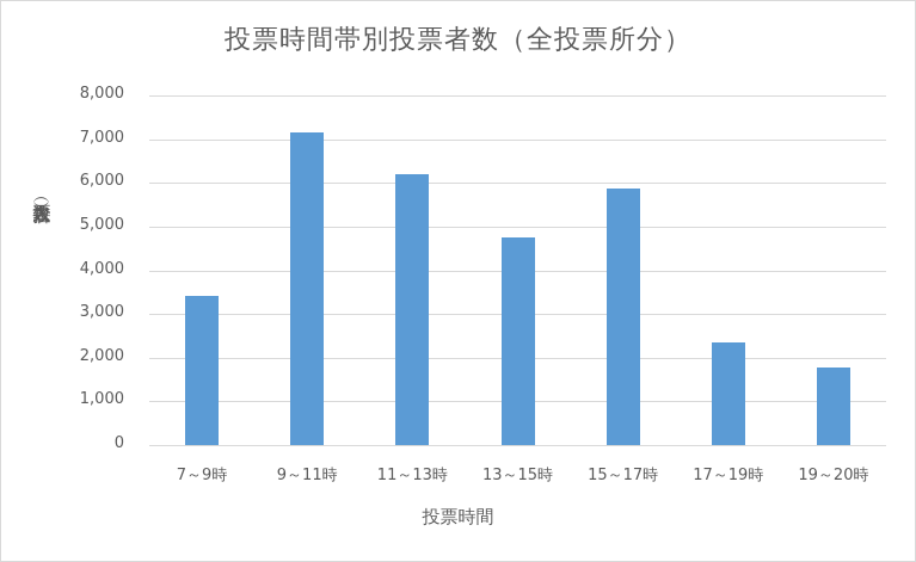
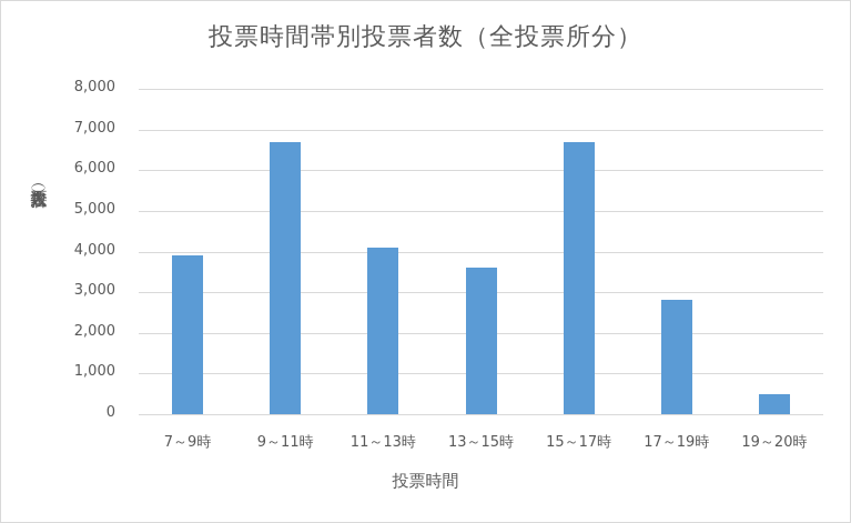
7～9時: 3400 -> 3900
9～11時: 7100 -> 6700
11～13時: 6200 -> 4100
13～15時: 4700 -> 3600
15～17時: 5900 -> 6700
17～19時: 2300 -> 2800
19～20時: 1800 -> 500
